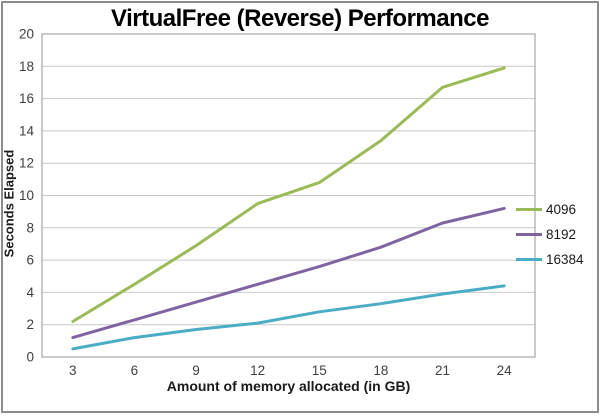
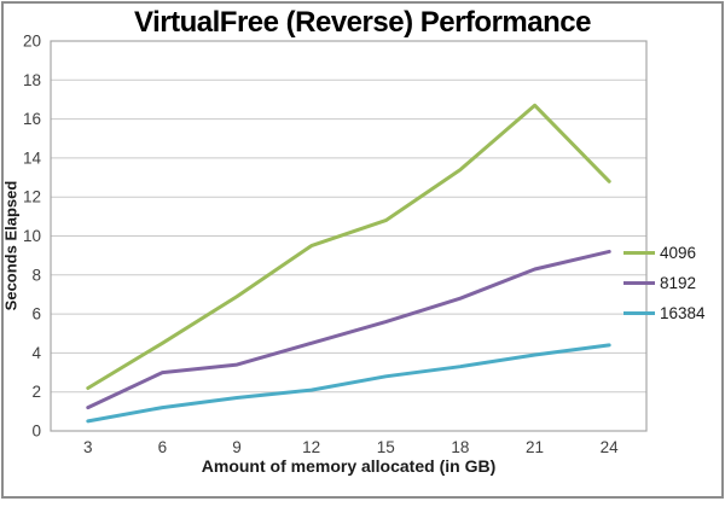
8192/6: 2.3 -> 3.0
4096/24: 17.9 -> 12.8
